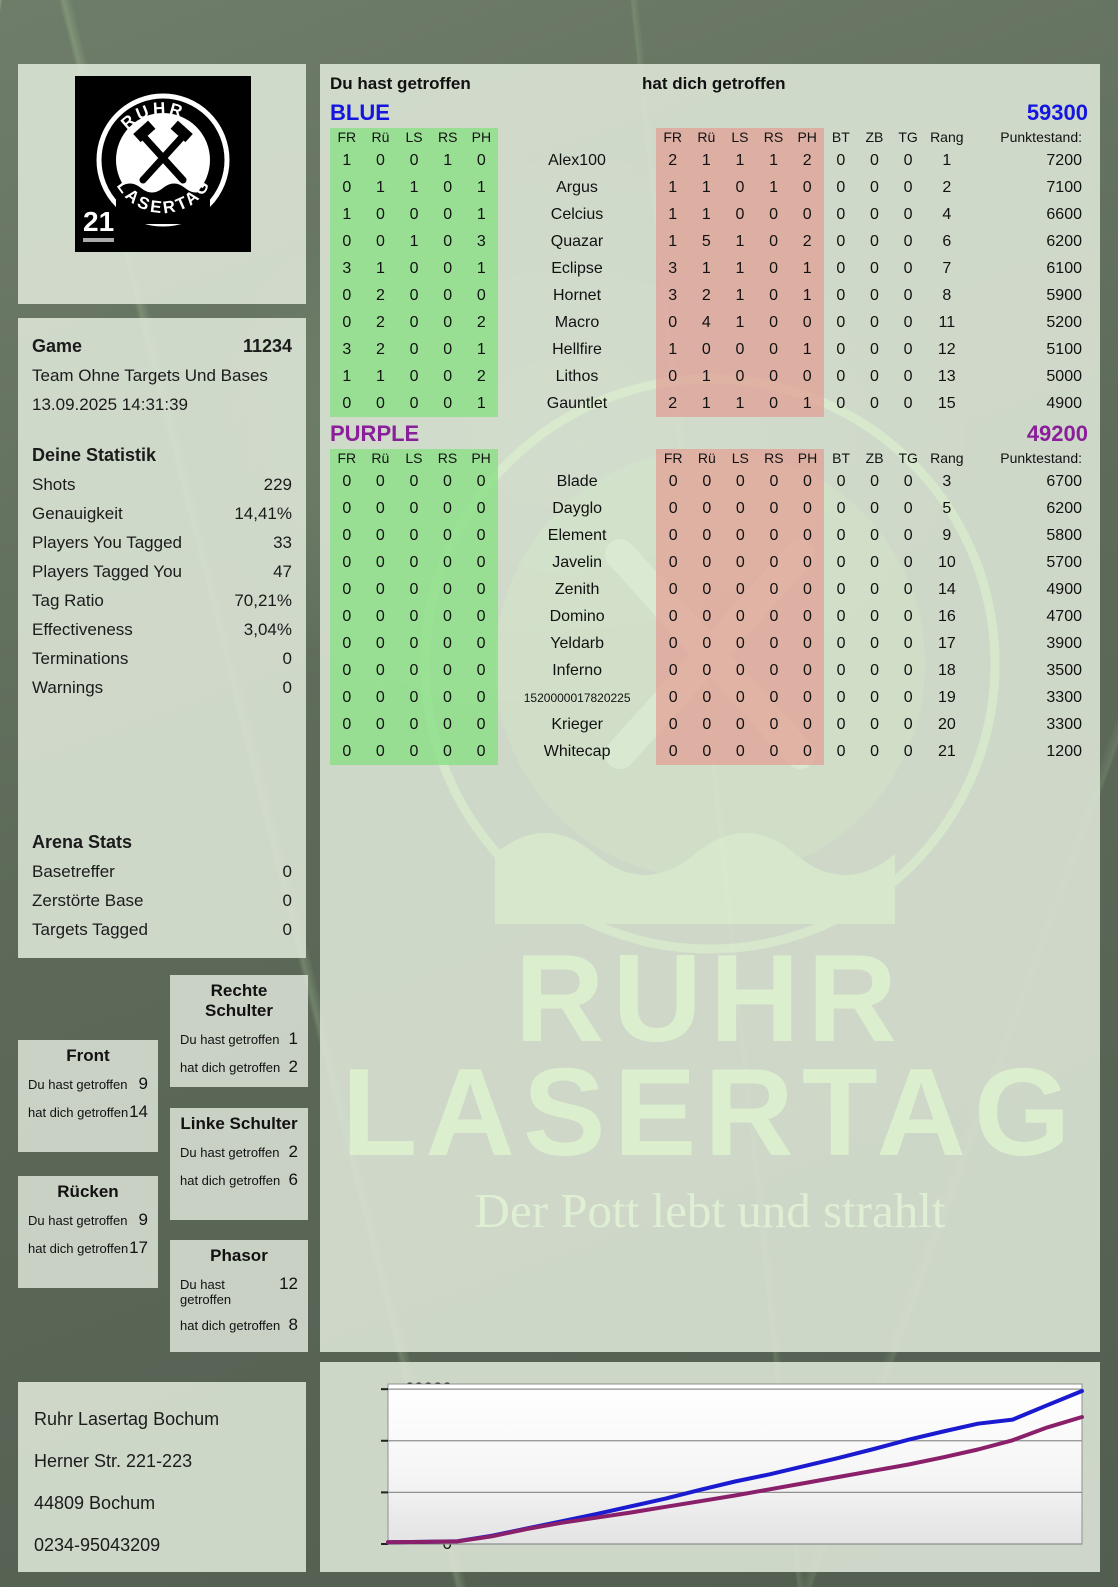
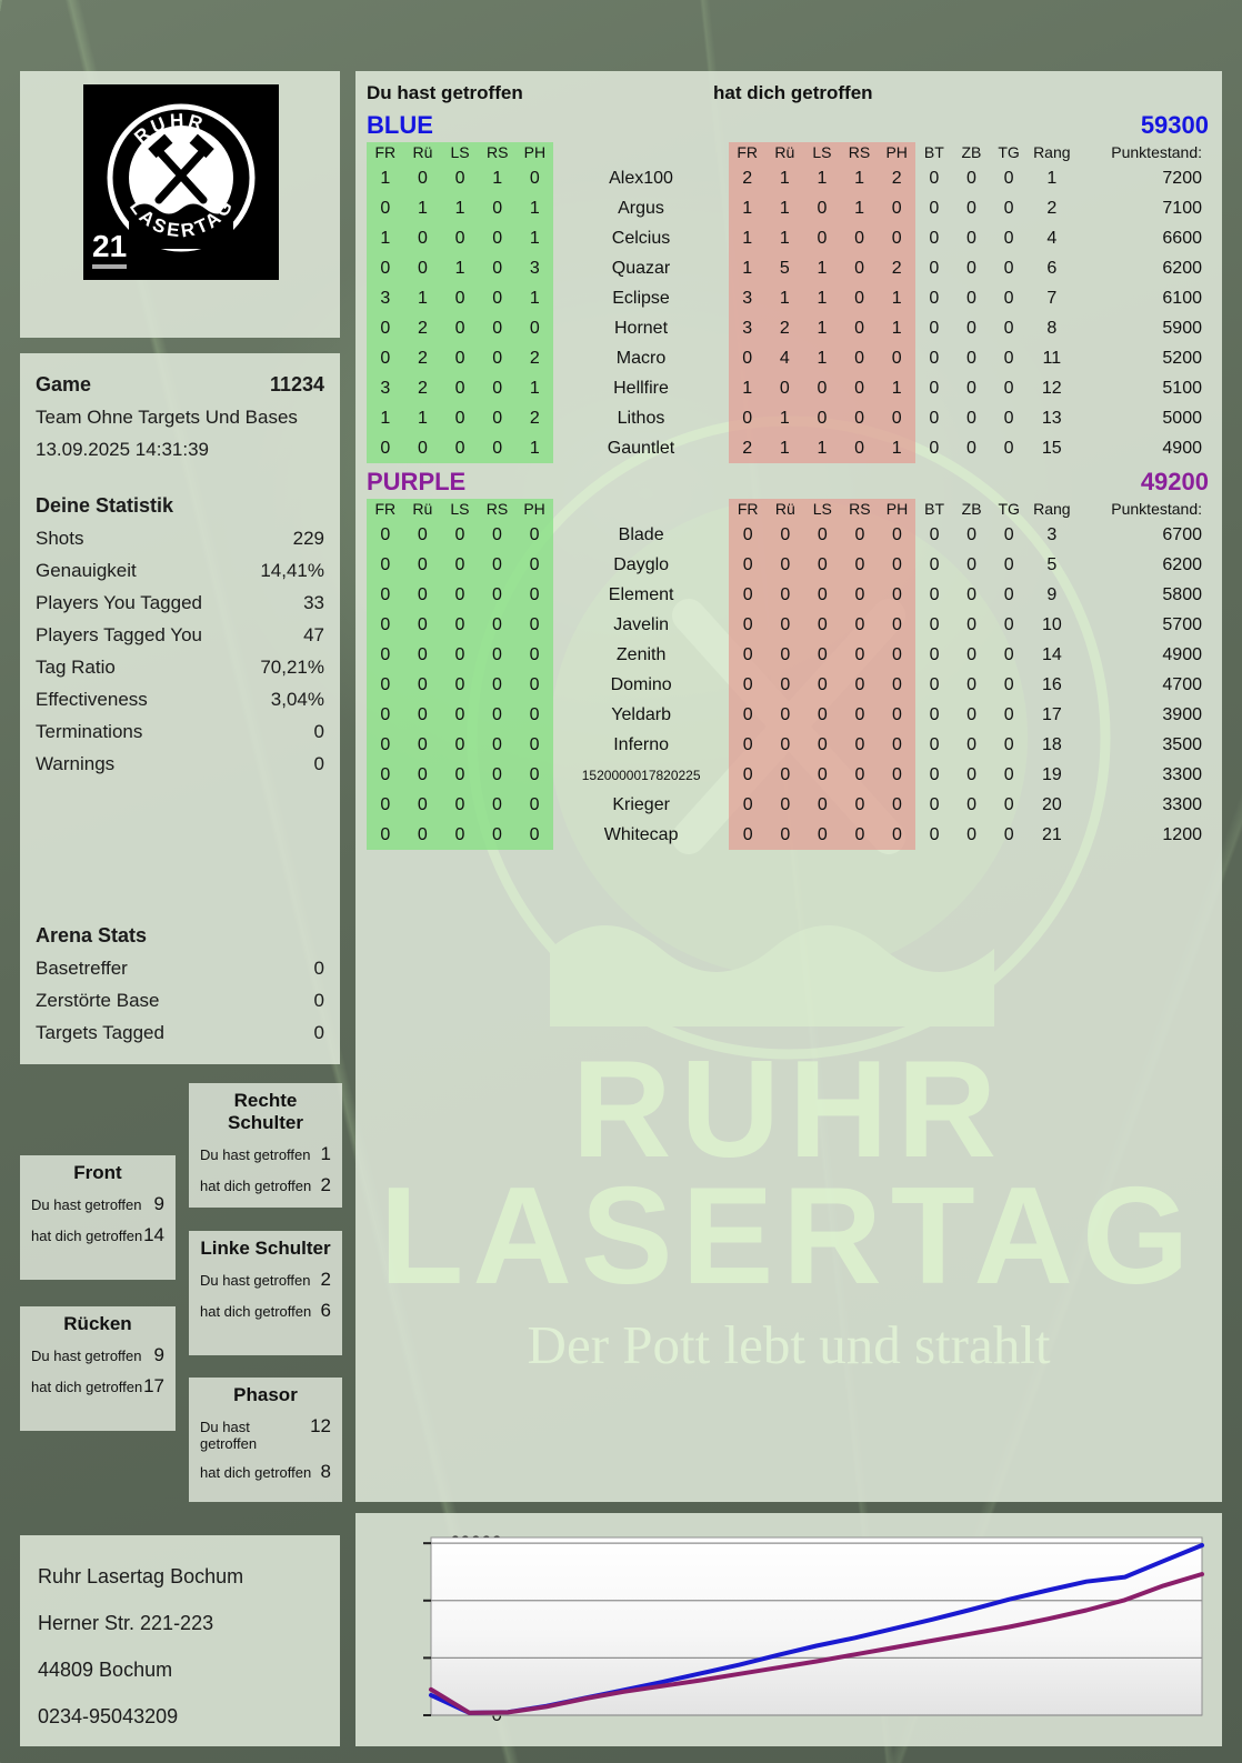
BLUE/0: 1000 -> 7000
PURPLE/0: 1000 -> 9000
